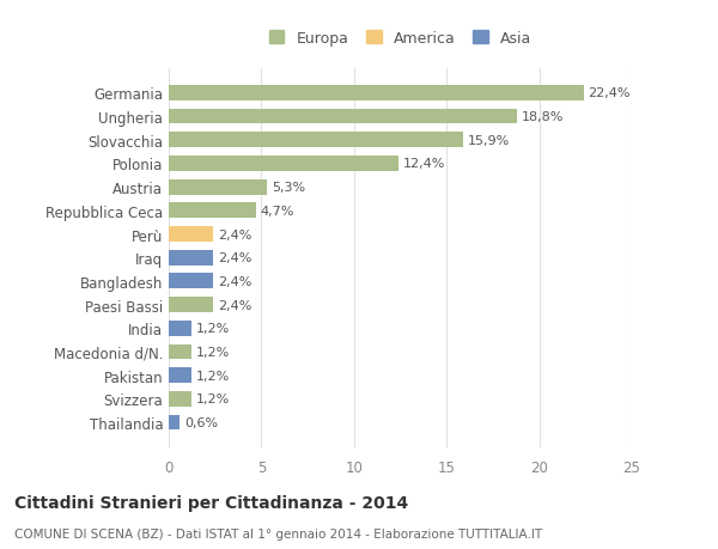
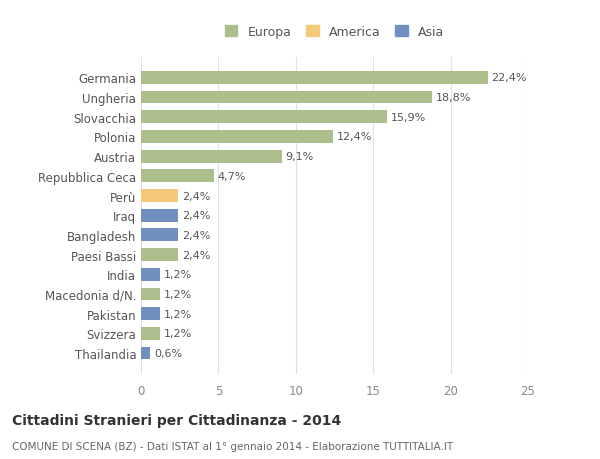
Austria: 5,3% -> 9,1%
